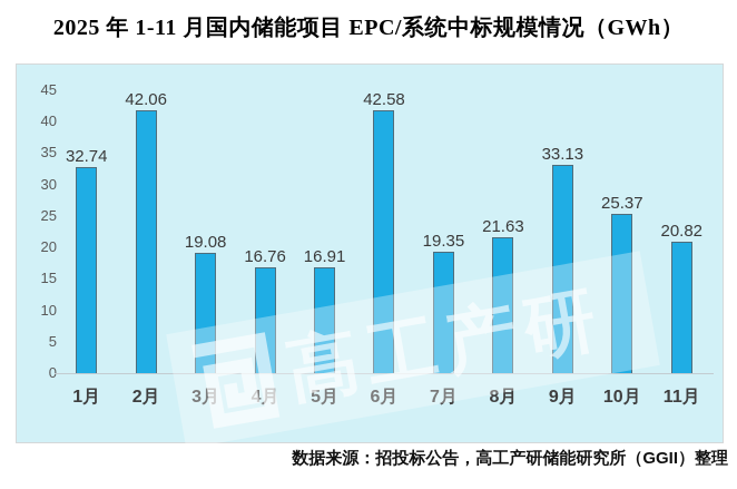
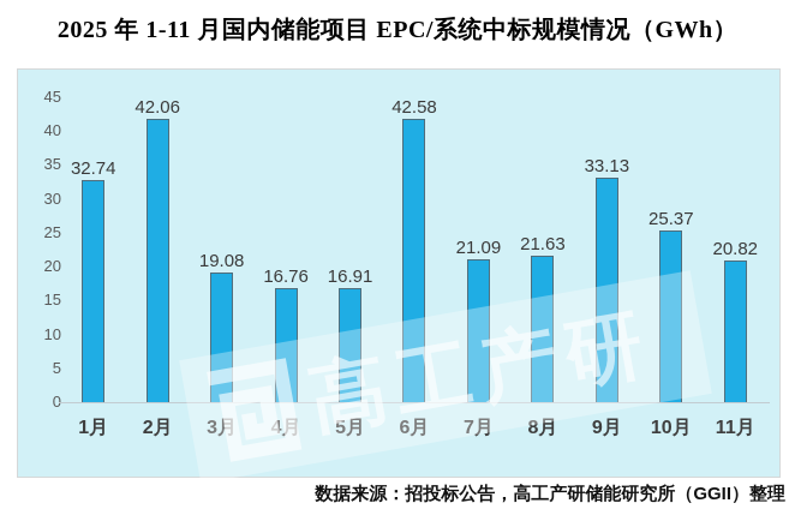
7月: 19.35 -> 21.09
